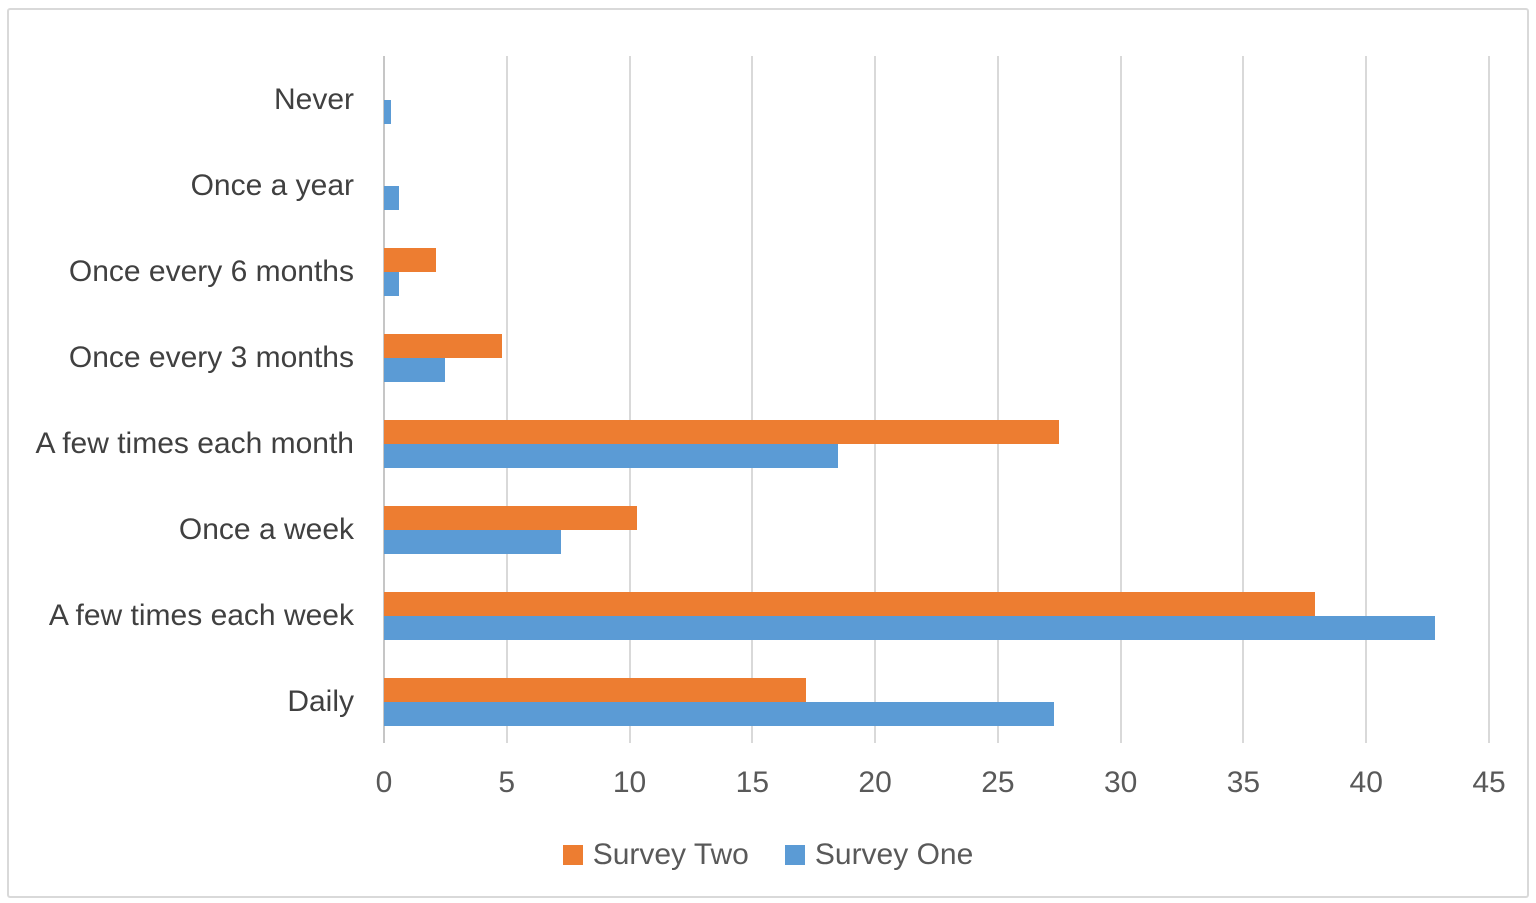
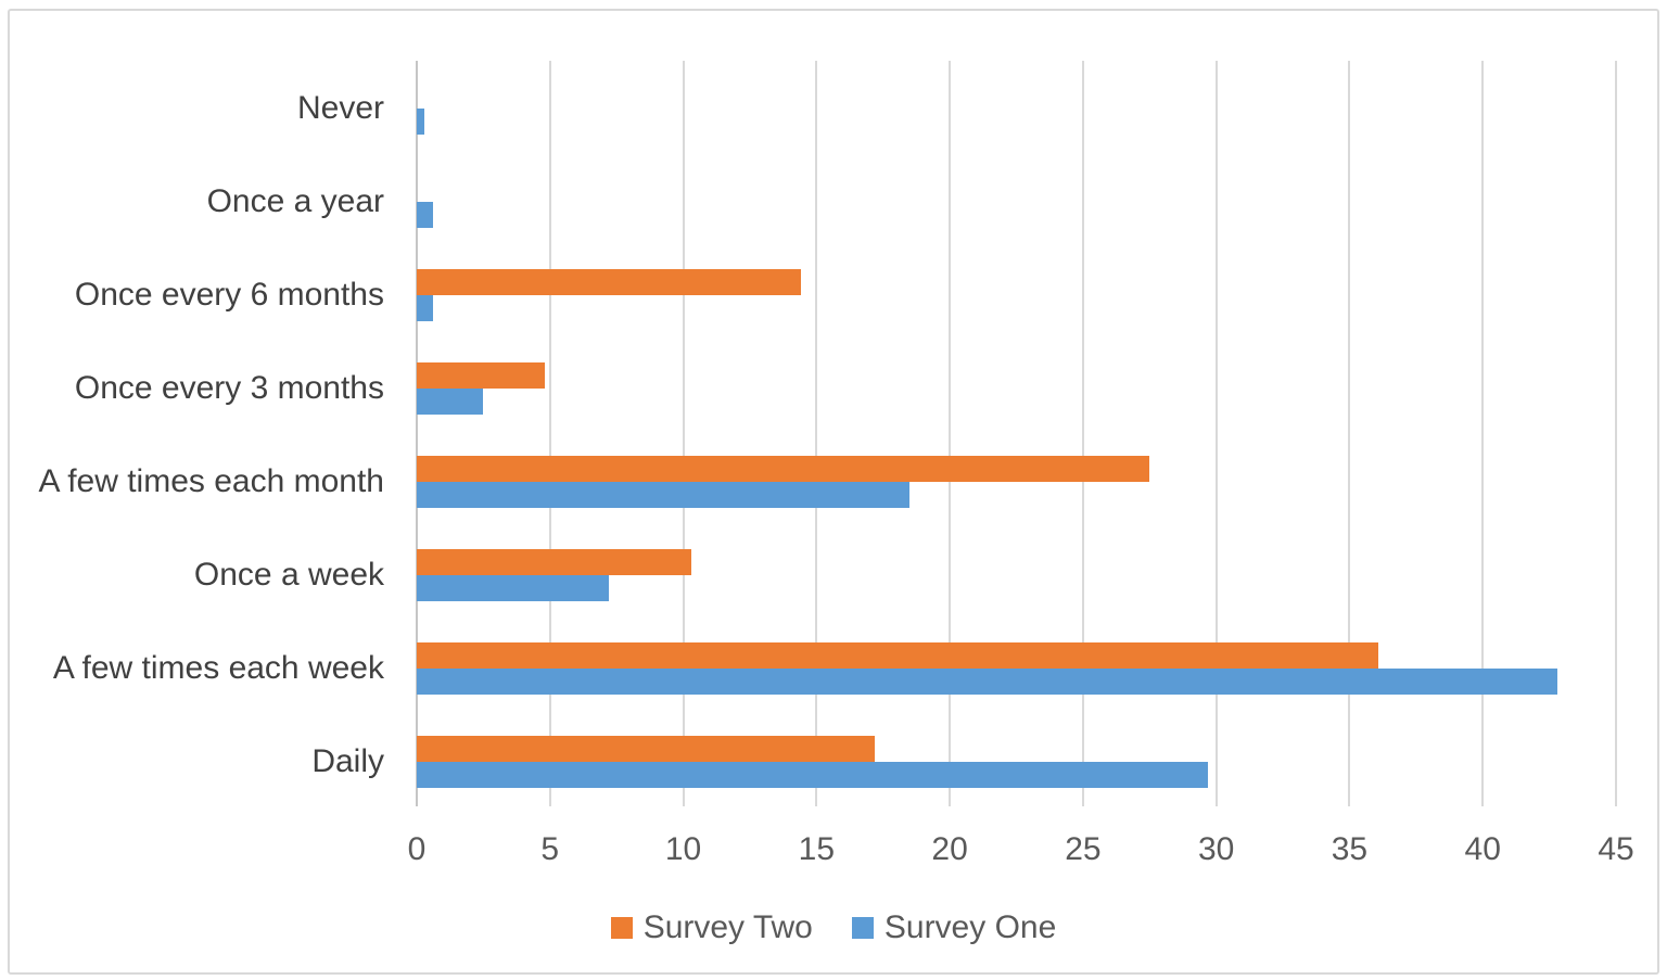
Survey Two/Once every 6 months: 2.1 -> 14.4
Survey Two/A few times each week: 37.9 -> 36.1
Survey One/Daily: 27.3 -> 29.7
